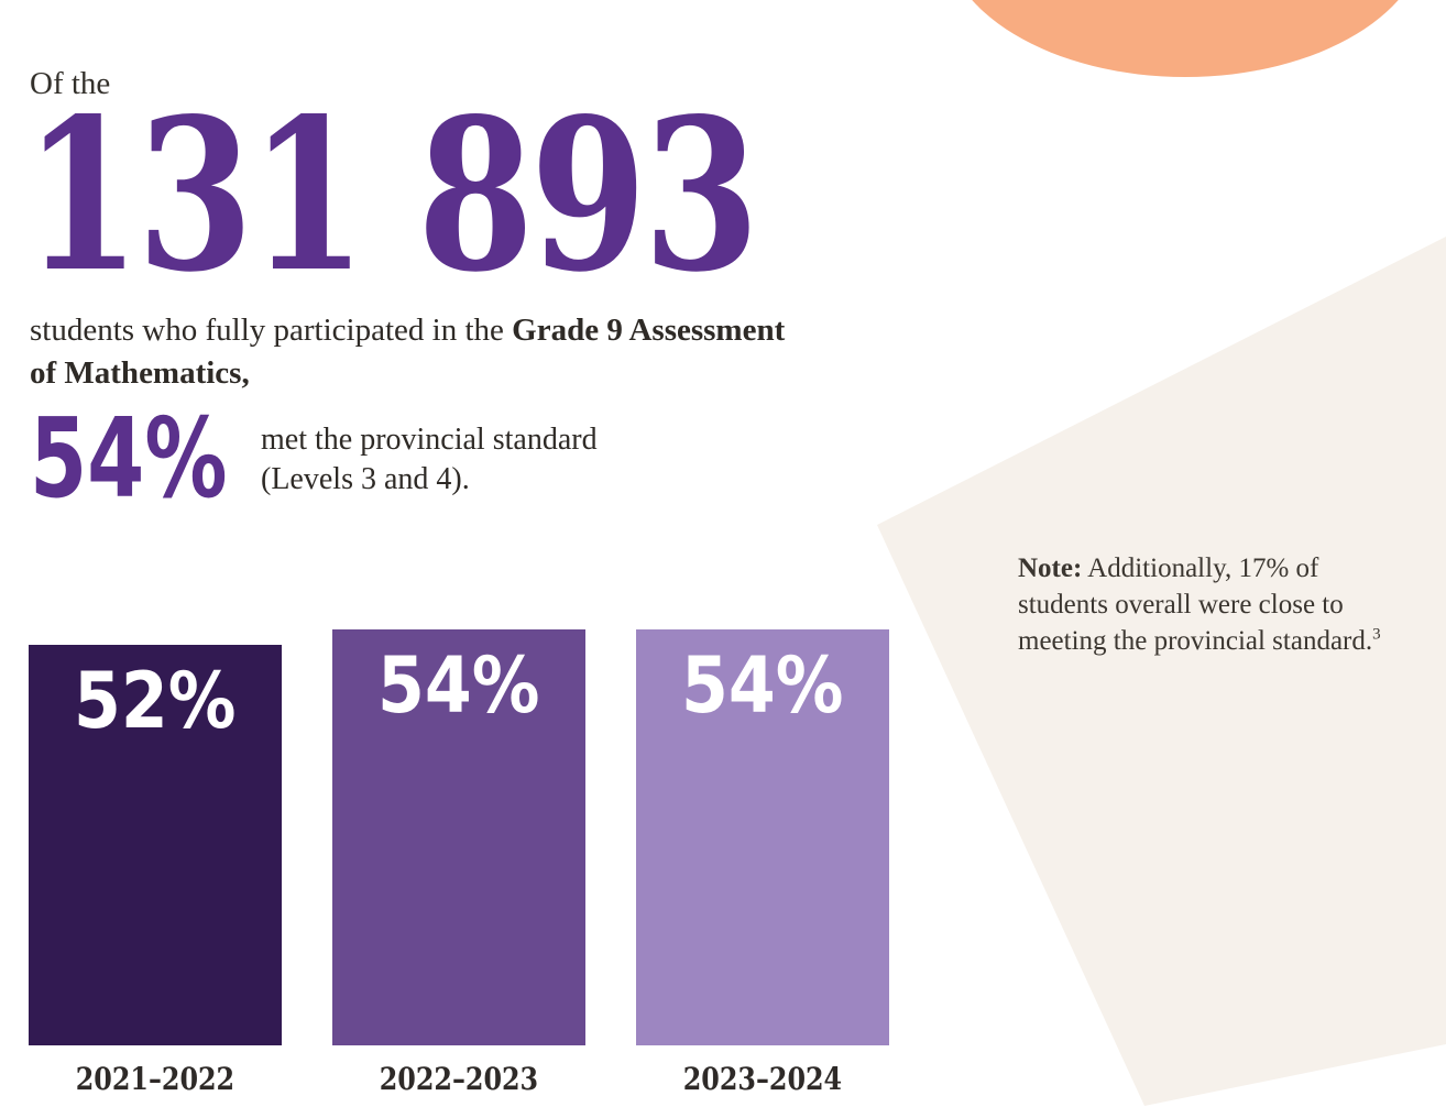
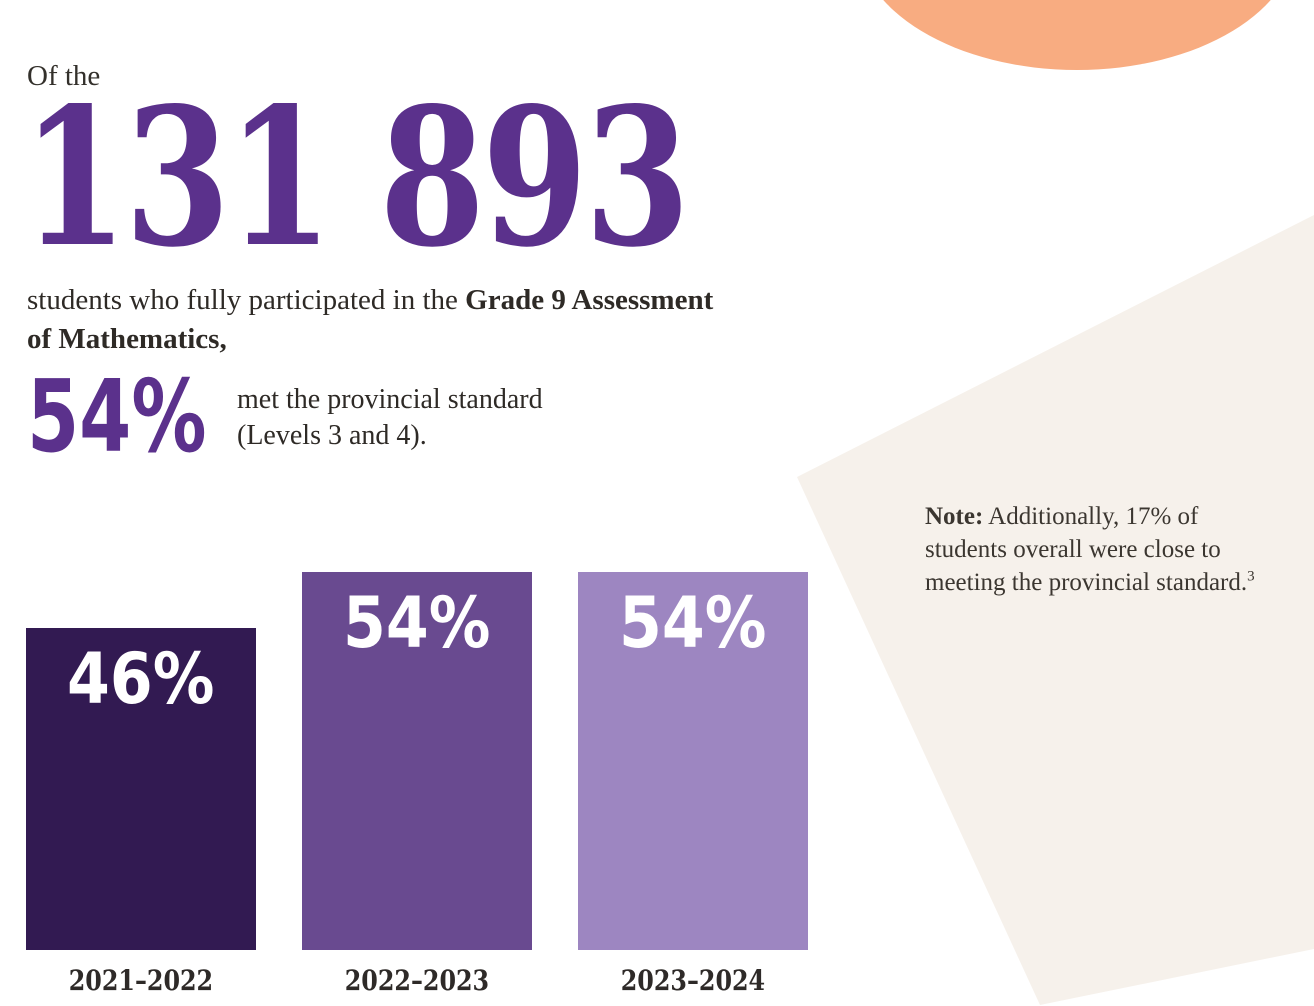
2021–2022: 52% -> 46%
